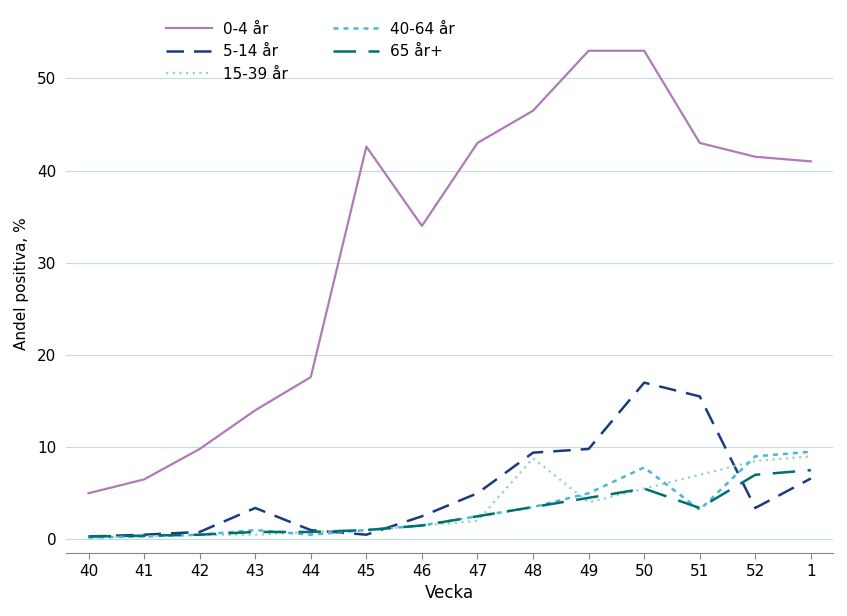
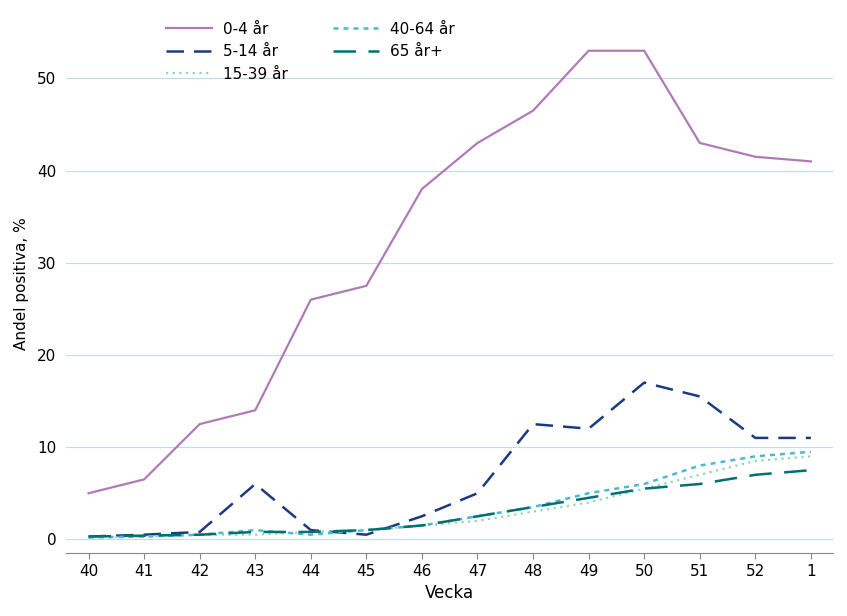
0-4 år/42: 9.8 -> 12.5
5-14 år/43: 3.4 -> 6.0
0-4 år/44: 17.6 -> 26.0
0-4 år/45: 42.6 -> 27.5
0-4 år/46: 34.0 -> 38.0
5-14 år/48: 9.4 -> 12.5
15-39 år/48: 8.8 -> 3.0
5-14 år/49: 9.8 -> 12.0
40-64 år/50: 7.8 -> 6.0
40-64 år/51: 3.2 -> 8.0
65 år+/51: 3.4 -> 6.0
5-14 år/52: 3.4 -> 11.0
5-14 år/1: 6.6 -> 11.0
